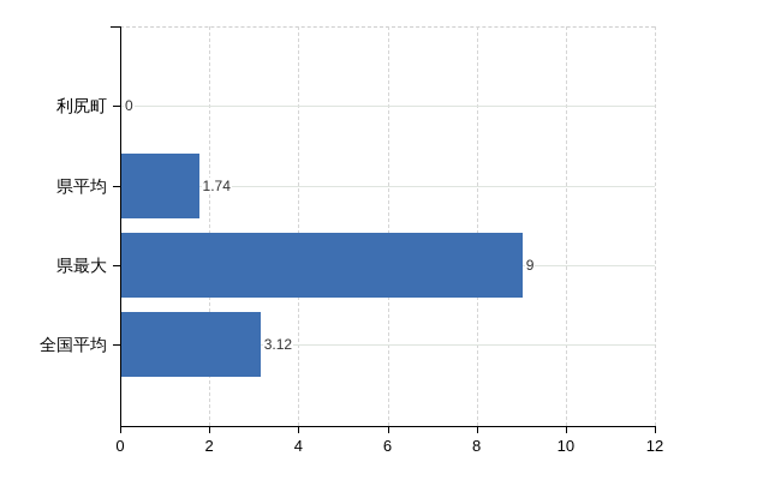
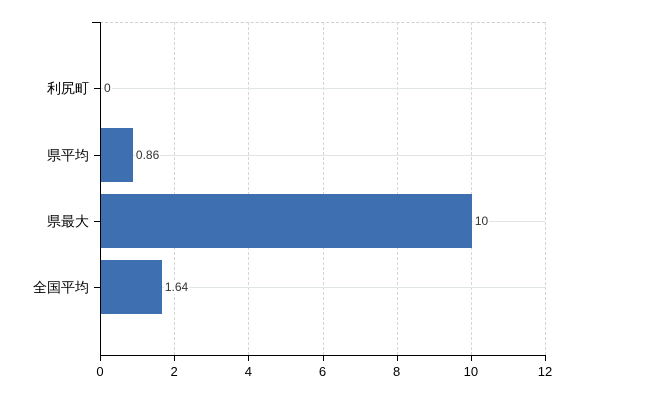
県平均: 1.74 -> 0.86
県最大: 9 -> 10
全国平均: 3.12 -> 1.64
